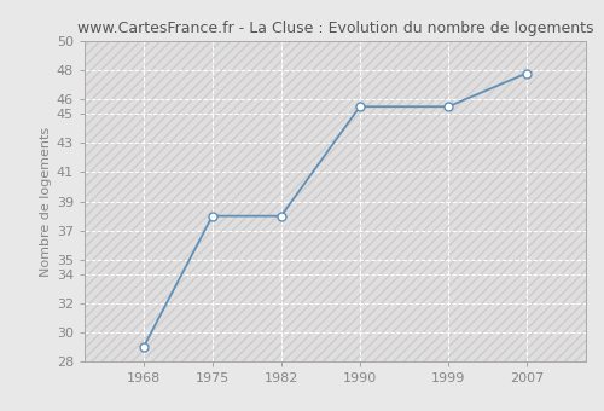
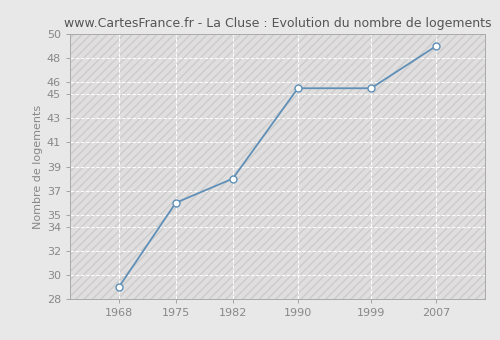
1975: 38.0 -> 36.0
2007: 47.8 -> 49.0
